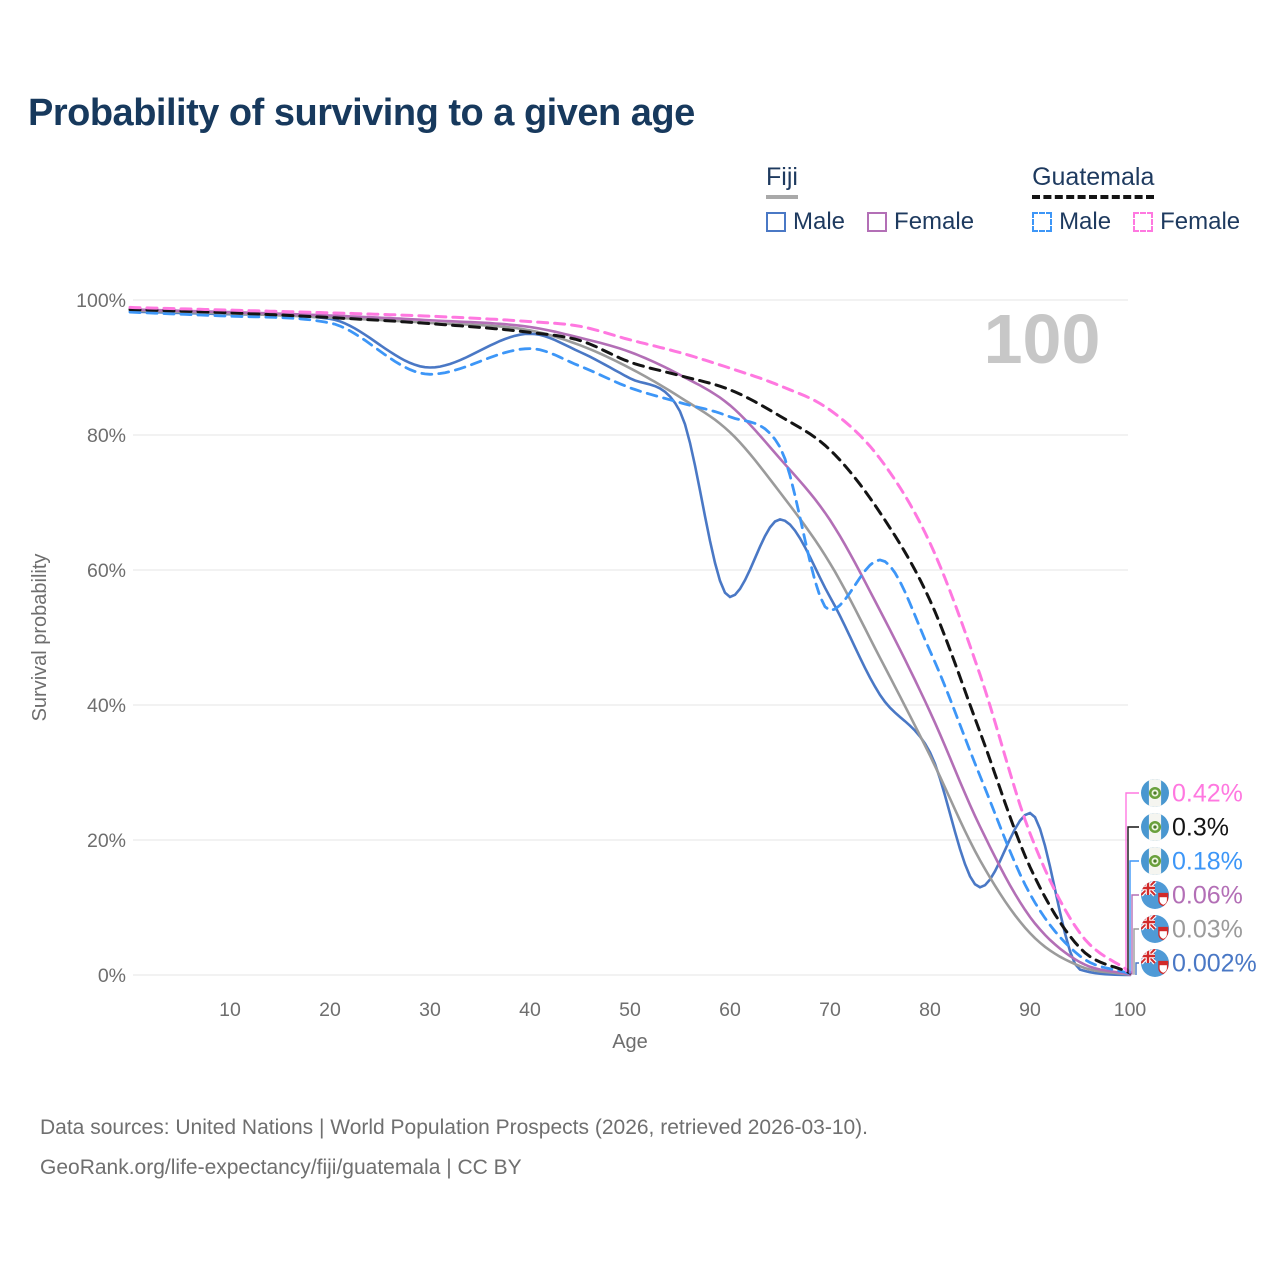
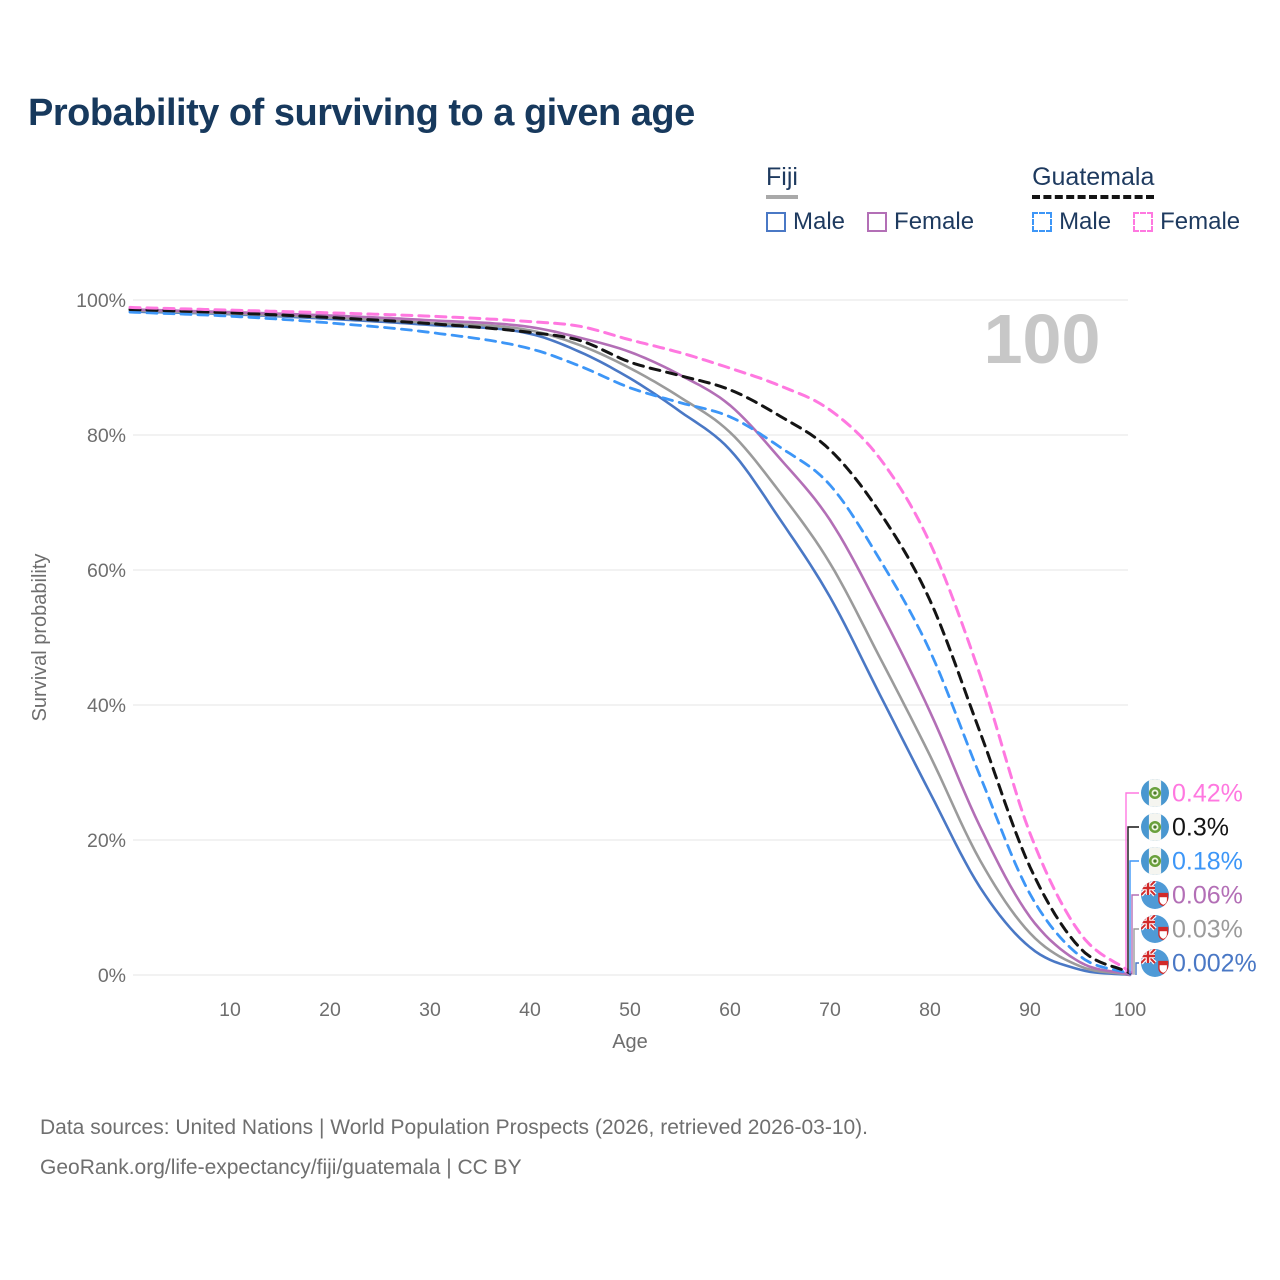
Fiji Male/30: 90% -> 96%
Guatemala Male/30: 89% -> 95%
Fiji Male/60: 56% -> 78%
Guatemala Male/70: 54% -> 73%
Fiji Male/80: 33% -> 27%
Fiji Male/90: 24% -> 4%
